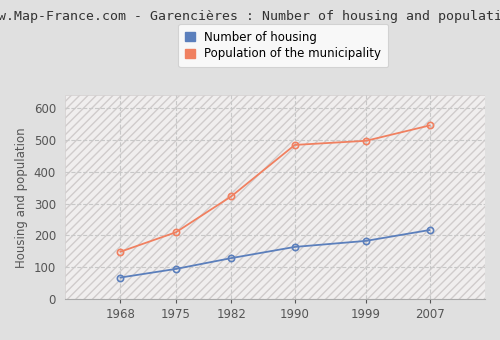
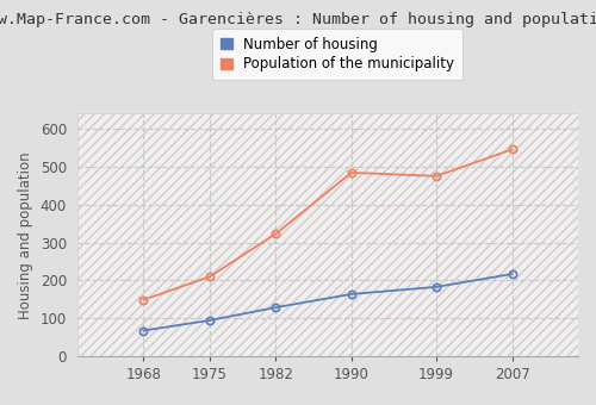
Population of the municipality/1999: 497 -> 475
